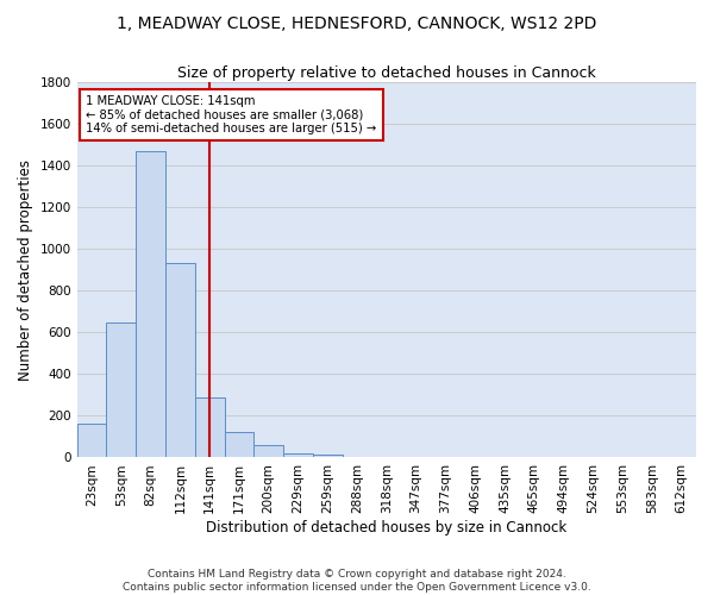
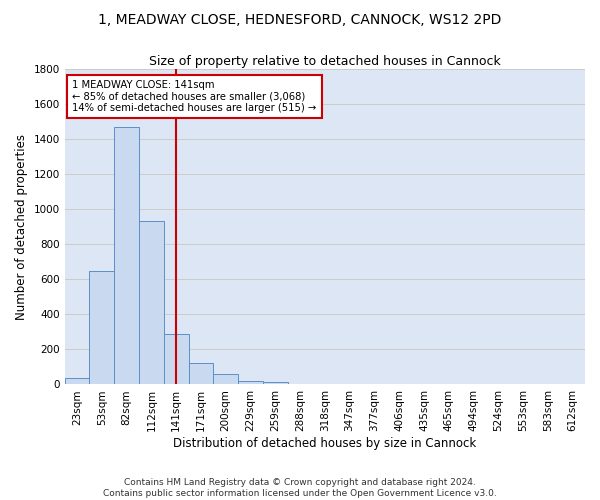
23sqm: 160 -> 40
